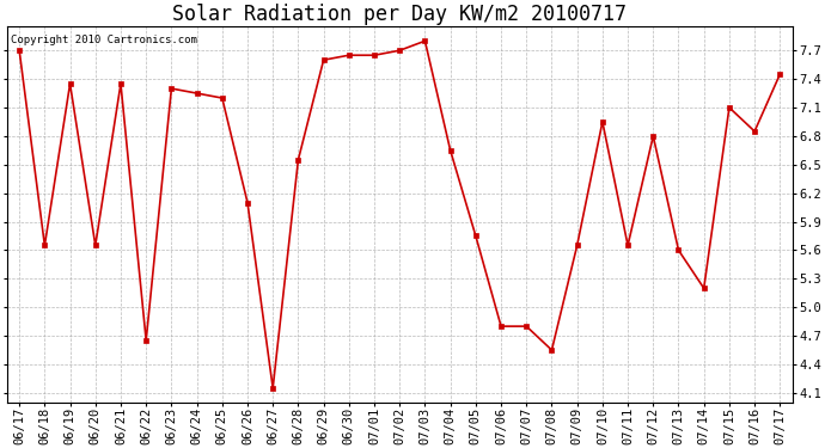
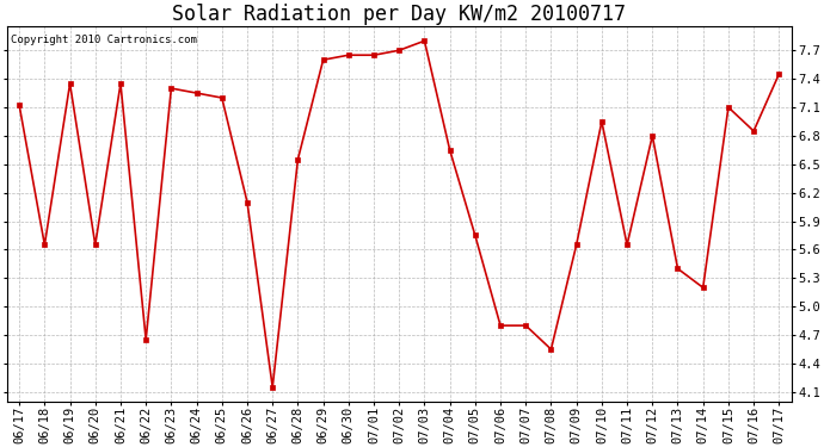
06/17: 7.70 -> 7.12
07/13: 5.60 -> 5.40
